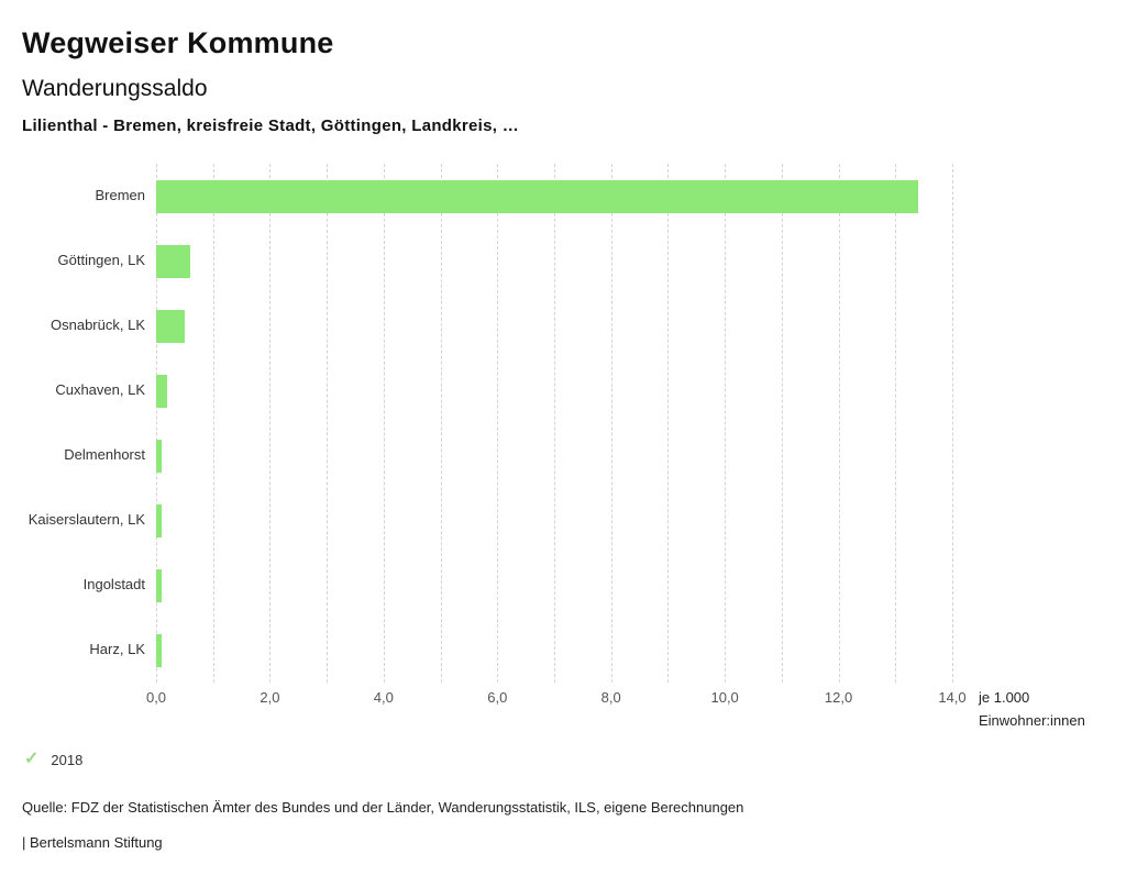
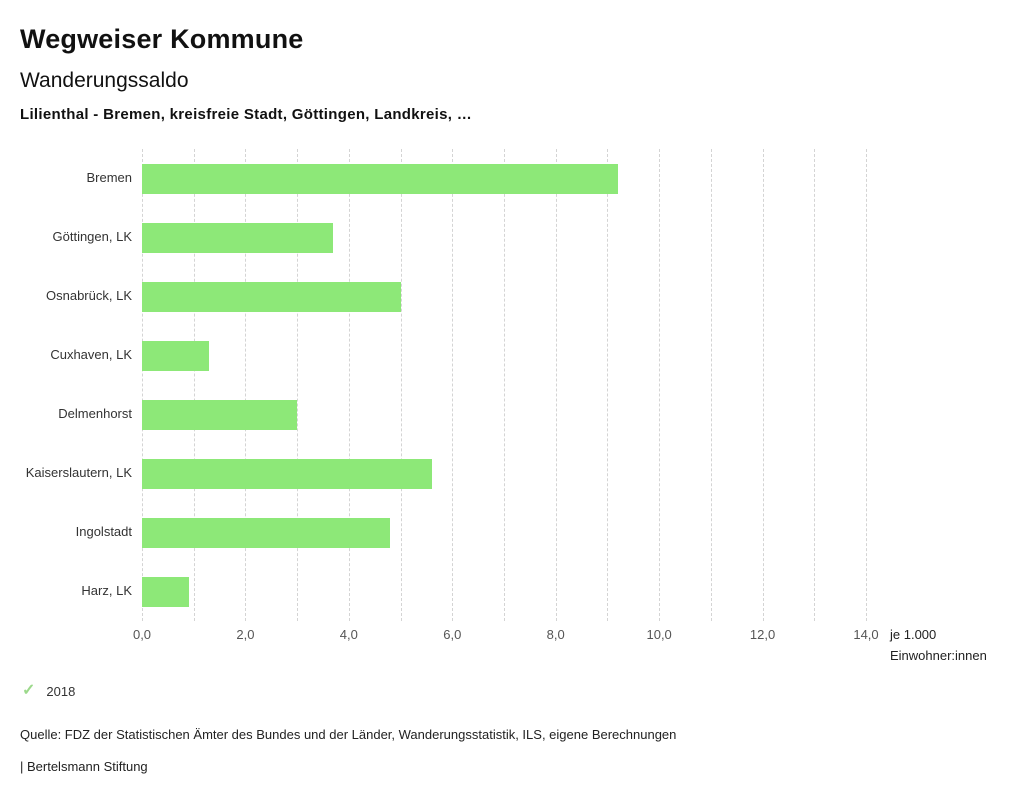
Bremen: 13,4 -> 9,2
Göttingen, LK: 0,6 -> 3,7
Osnabrück, LK: 0,5 -> 5,0
Cuxhaven, LK: 0,2 -> 1,3
Delmenhorst: 0,1 -> 3,0
Kaiserslautern, LK: 0,1 -> 5,6
Ingolstadt: 0,1 -> 4,8
Harz, LK: 0,1 -> 0,9
